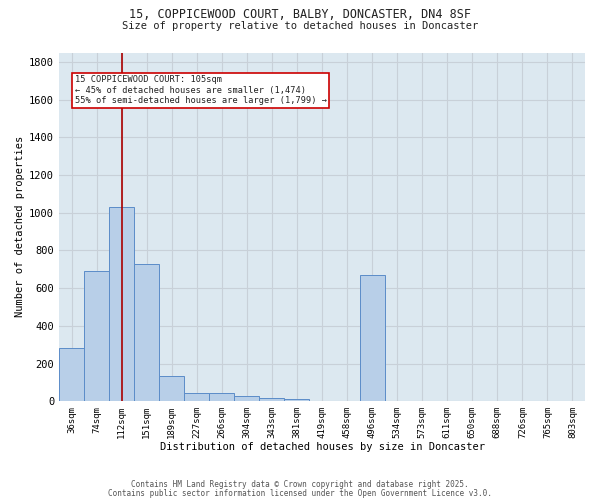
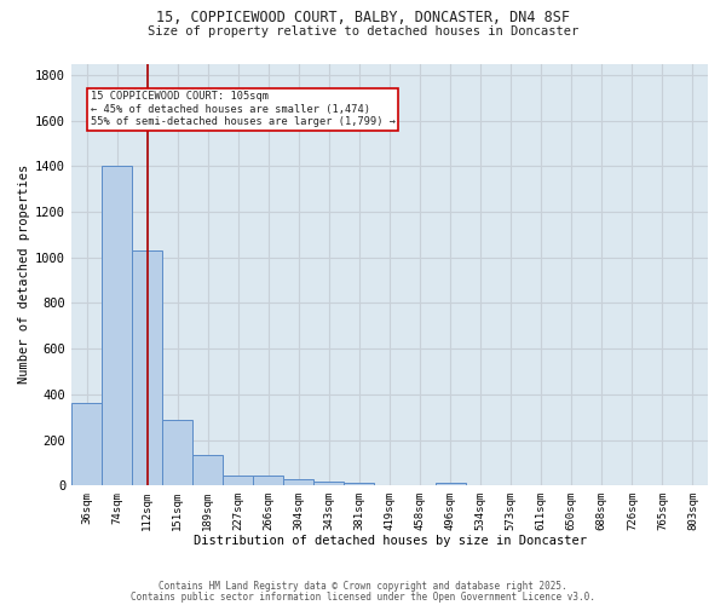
36sqm: 280 -> 360
74sqm: 690 -> 1400
151sqm: 730 -> 290
496sqm: 670 -> 10
